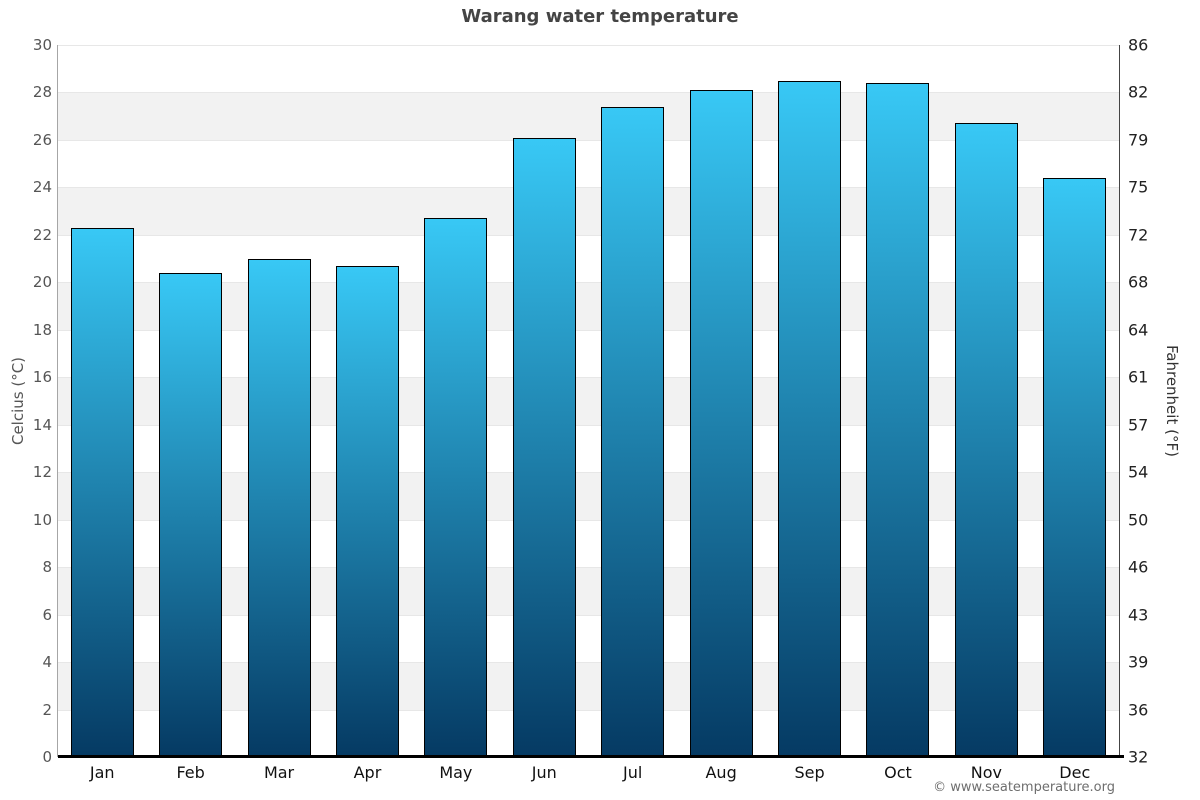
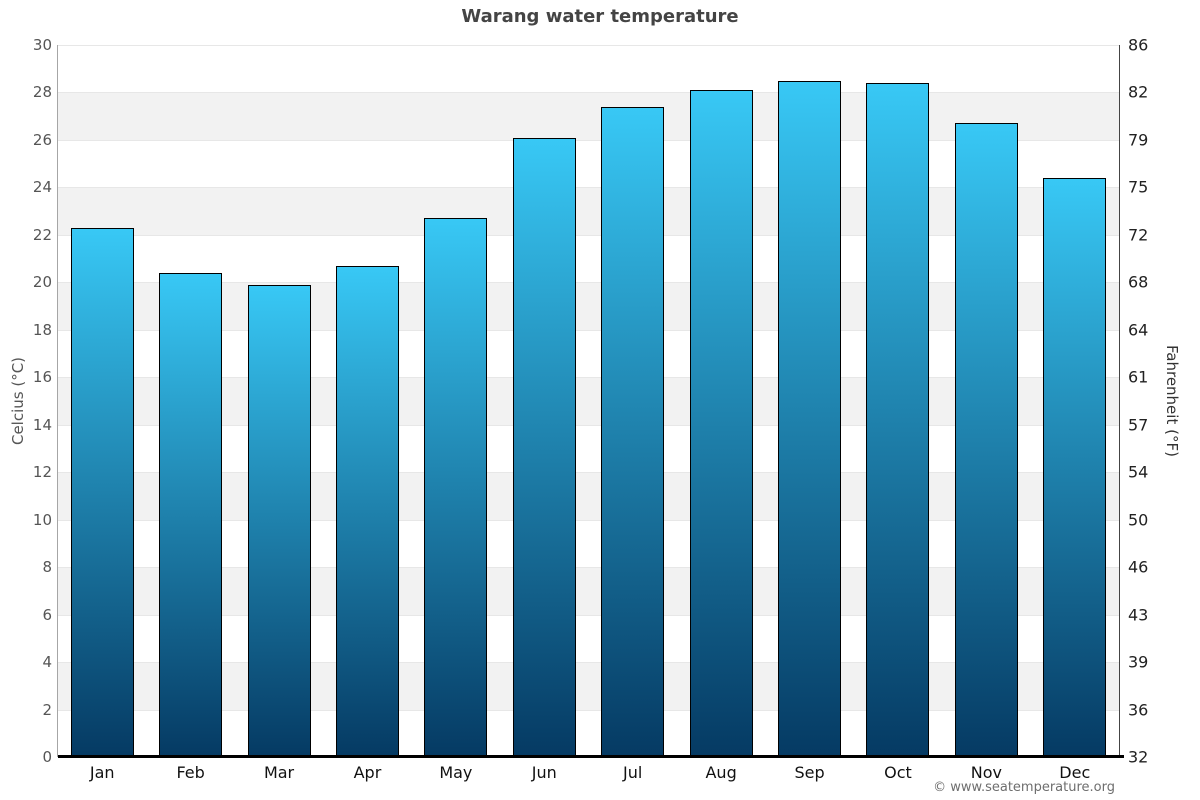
Mar: 21.0 -> 19.9
